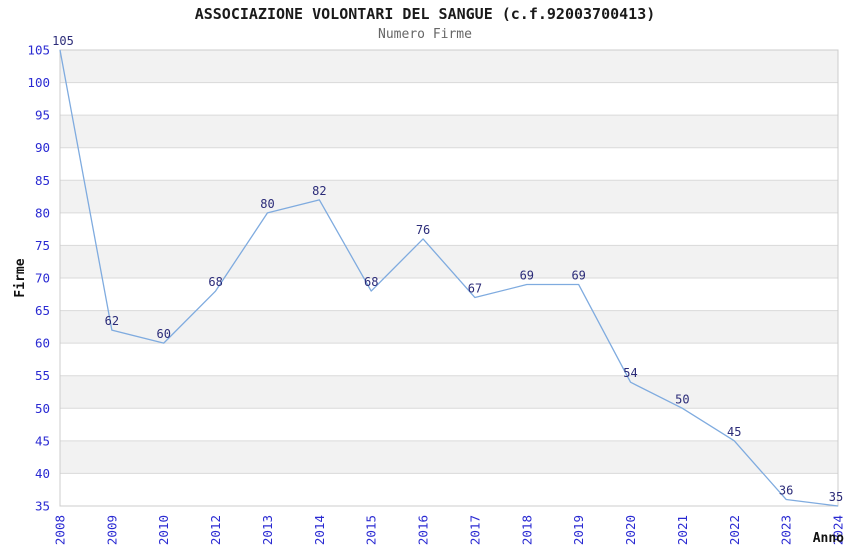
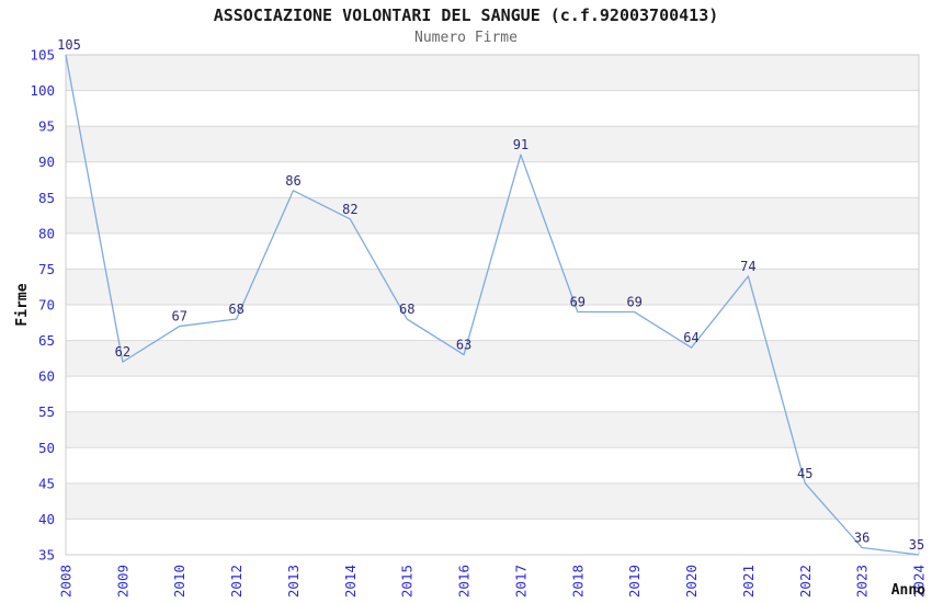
2010: 60 -> 67
2013: 80 -> 86
2016: 76 -> 63
2017: 67 -> 91
2020: 54 -> 64
2021: 50 -> 74
